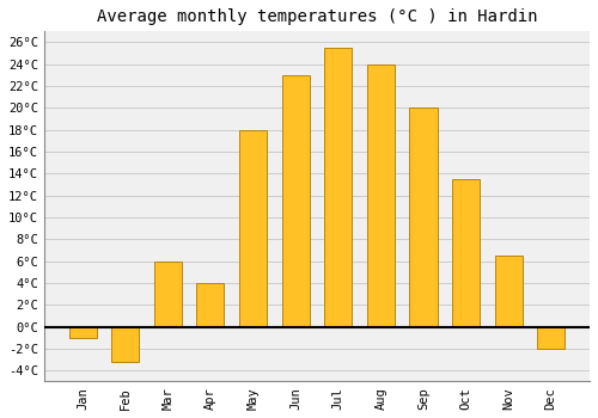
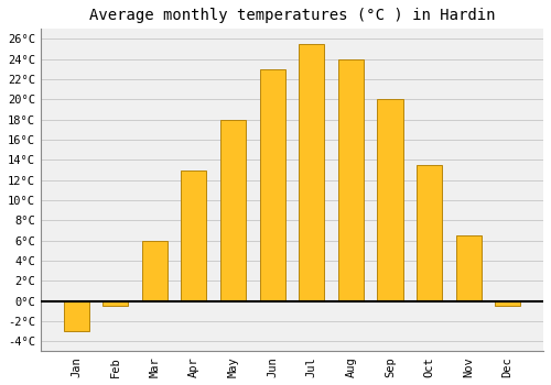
Jan: -1.0°C -> -3.0°C
Feb: -3.2°C -> -0.5°C
Apr: 4.0°C -> 13.0°C
Dec: -2.0°C -> -0.5°C
